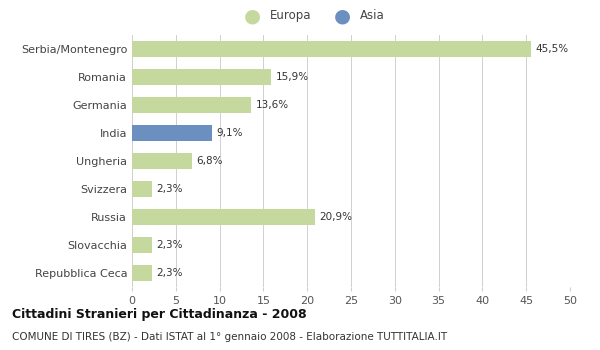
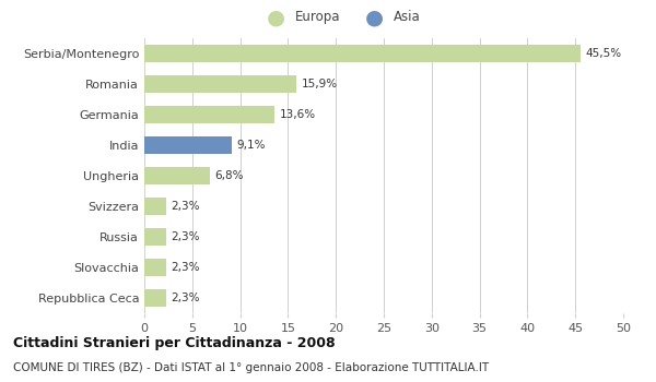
Russia: 20,9% -> 2,3%
